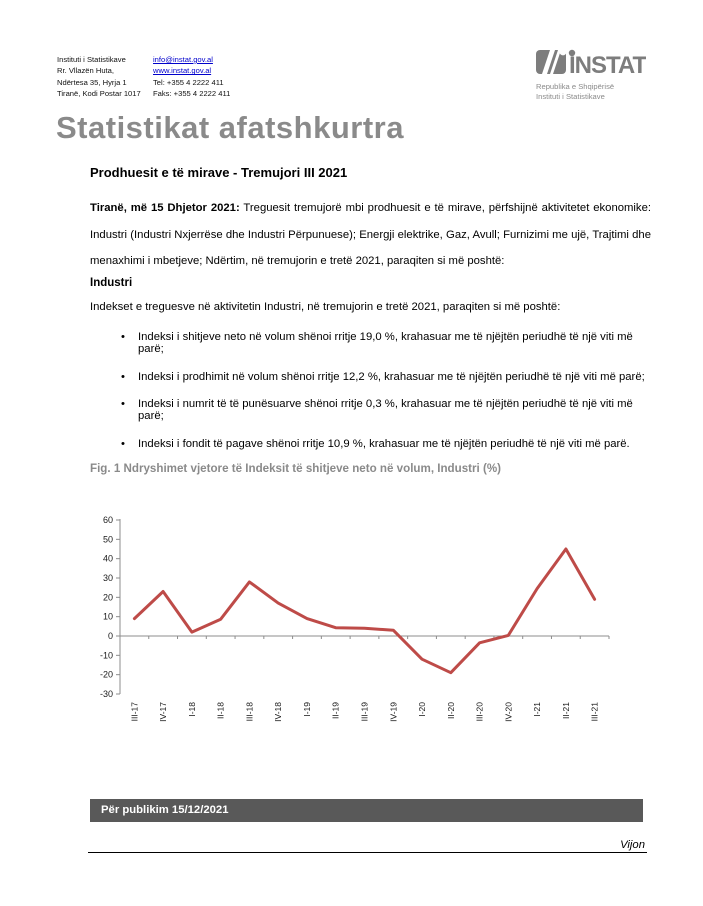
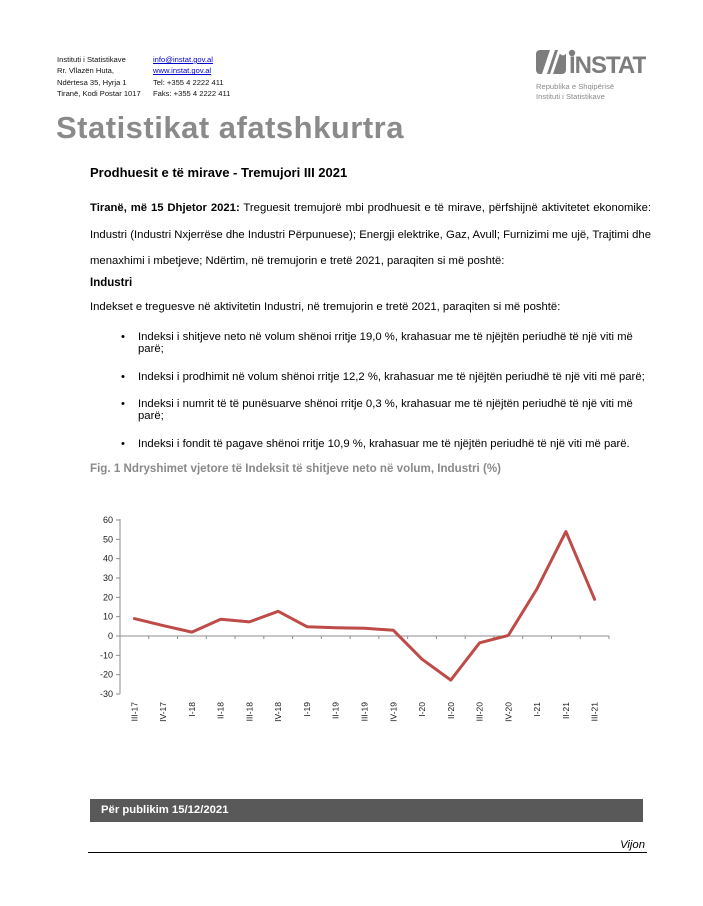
IV-17: 23 -> 5
III-18: 28 -> 7
IV-18: 17 -> 13
I-19: 9 -> 5
II-20: -19 -> -23
II-21: 45 -> 54
